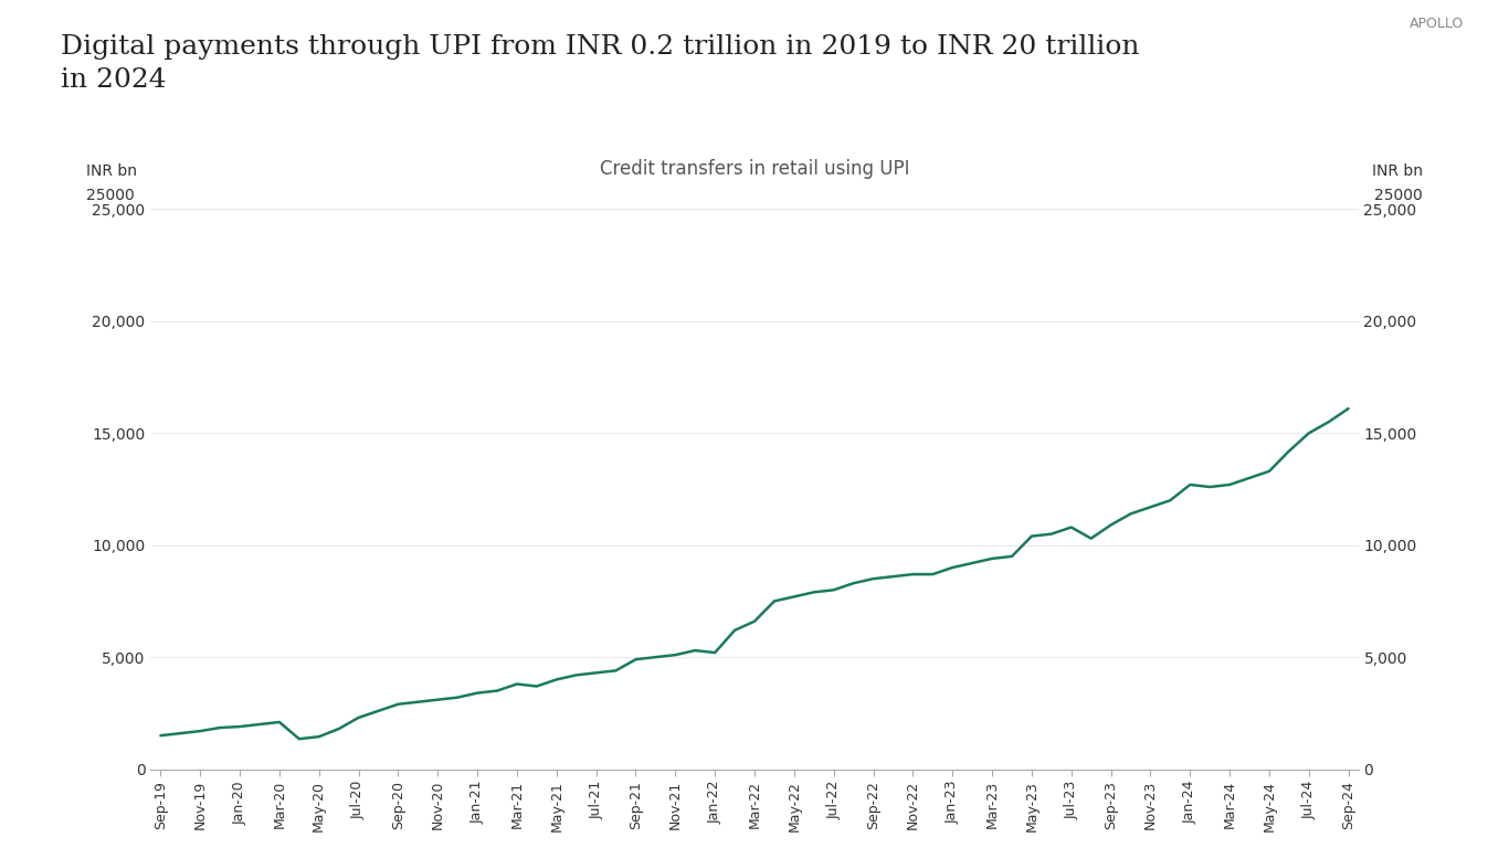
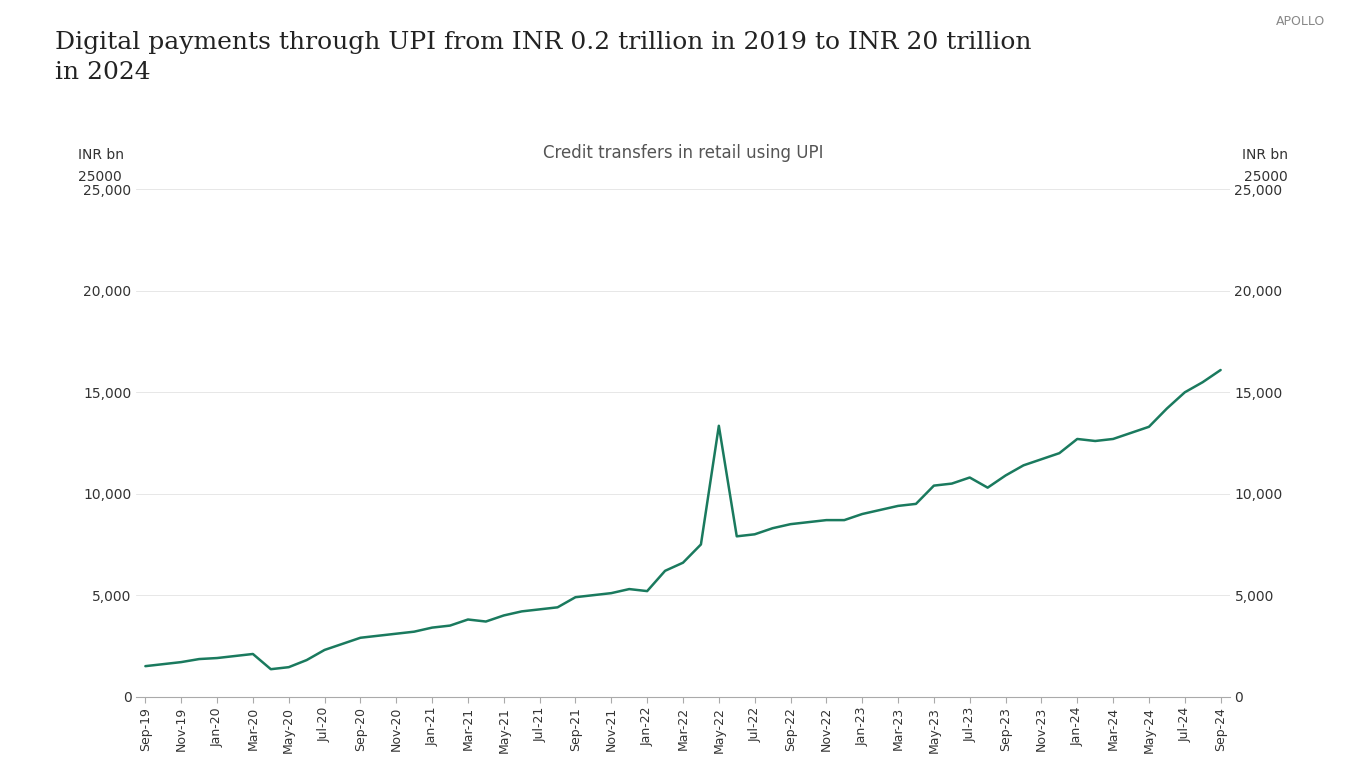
May-22: 7,700 -> 13,350
